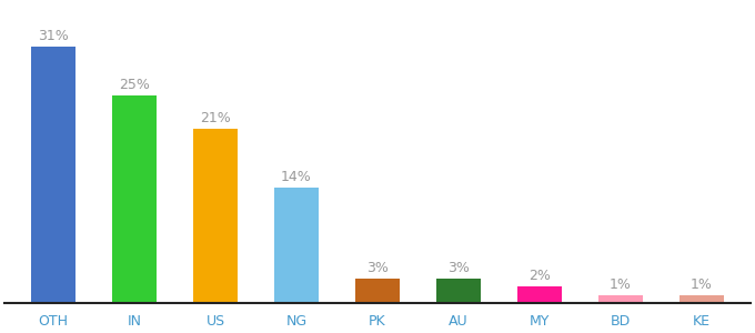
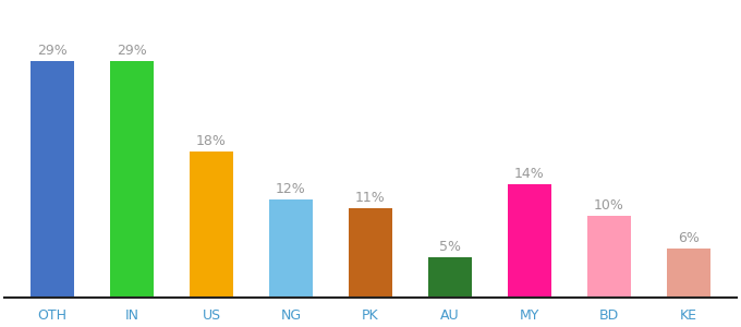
OTH: 31% -> 29%
IN: 25% -> 29%
US: 21% -> 18%
NG: 14% -> 12%
PK: 3% -> 11%
AU: 3% -> 5%
MY: 2% -> 14%
BD: 1% -> 10%
KE: 1% -> 6%
